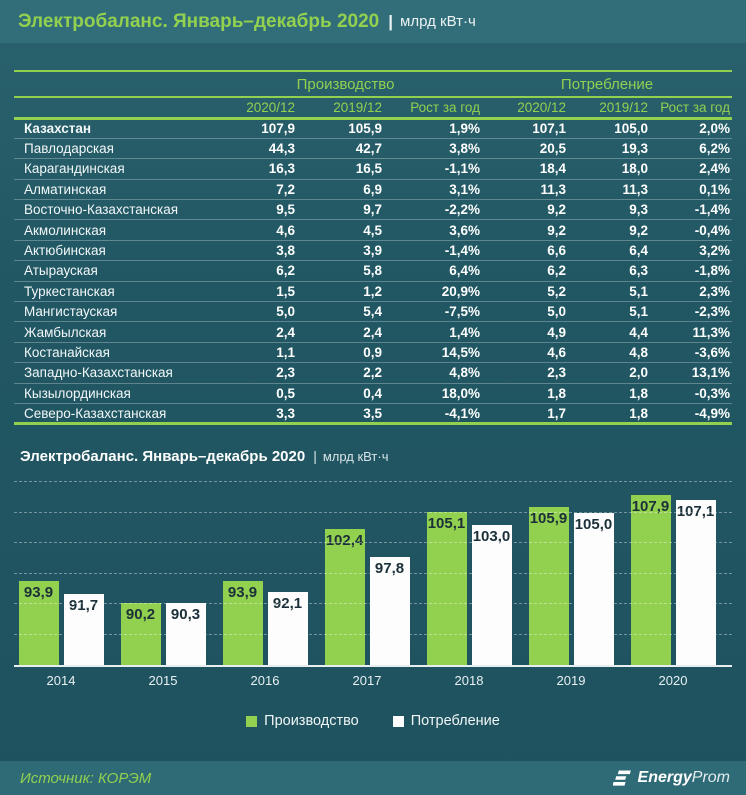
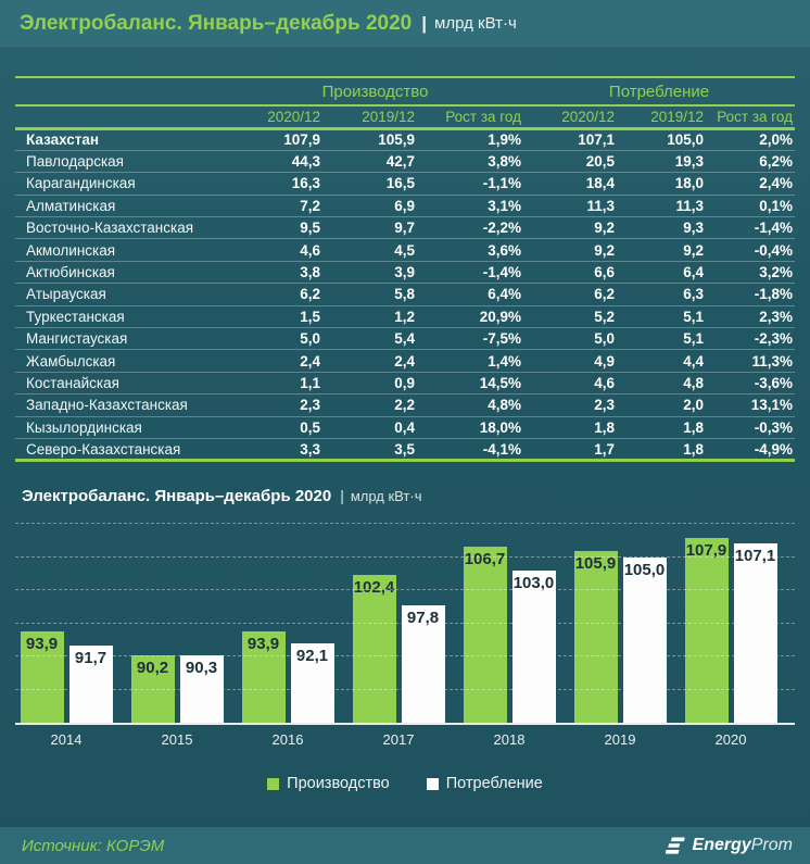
Производство/2018: 105,1 -> 106,7
